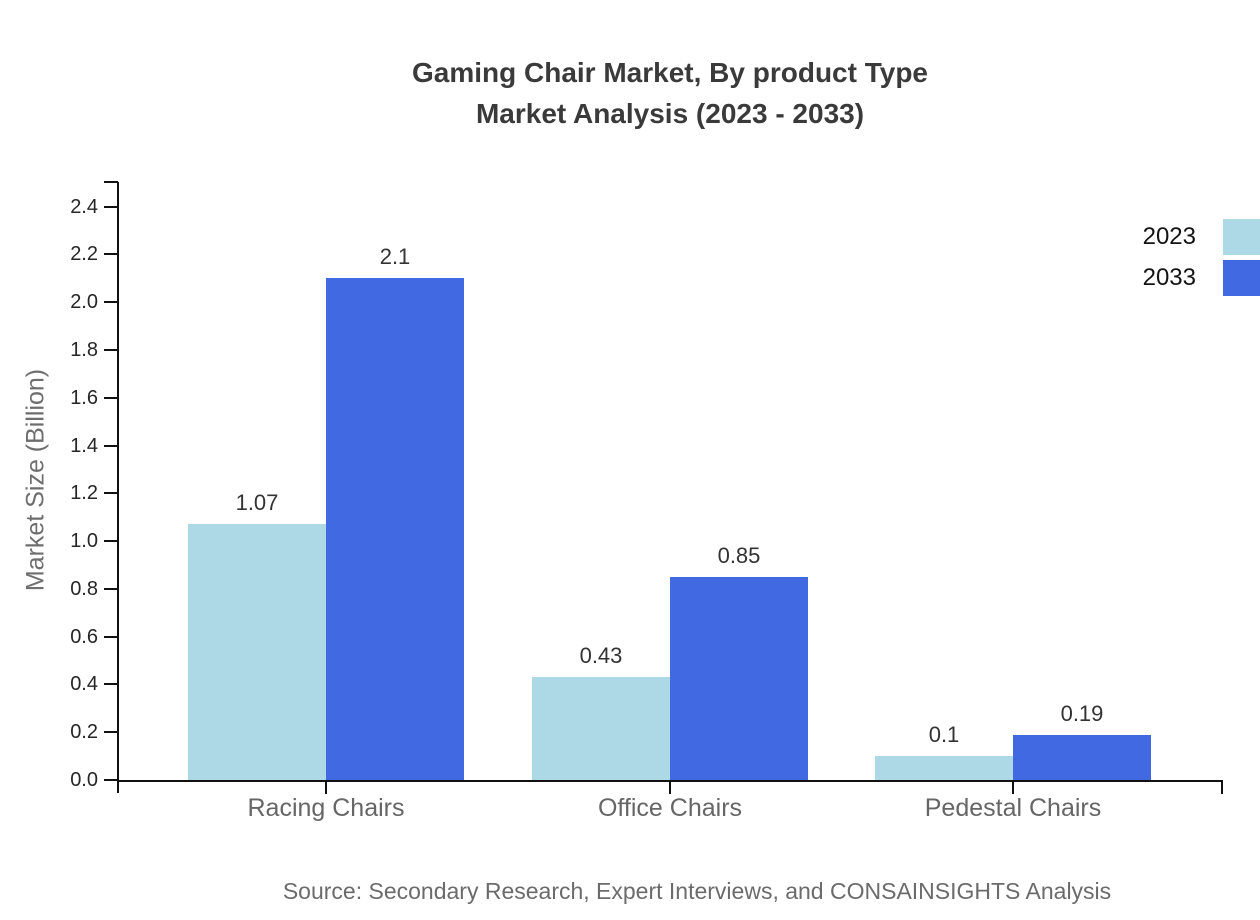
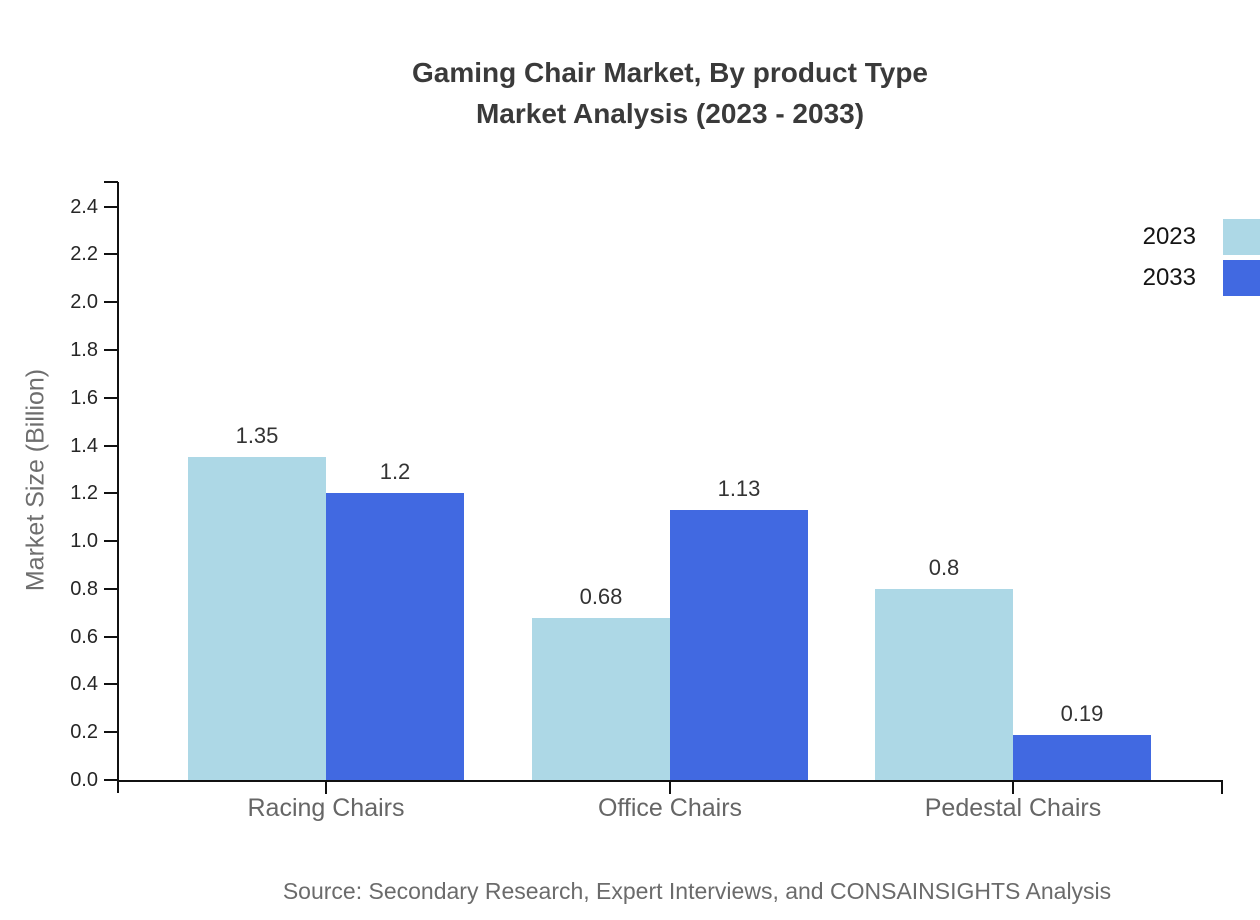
2023/Racing Chairs: 1.07 -> 1.35
2033/Racing Chairs: 2.1 -> 1.2
2023/Office Chairs: 0.43 -> 0.68
2033/Office Chairs: 0.85 -> 1.13
2023/Pedestal Chairs: 0.1 -> 0.8
